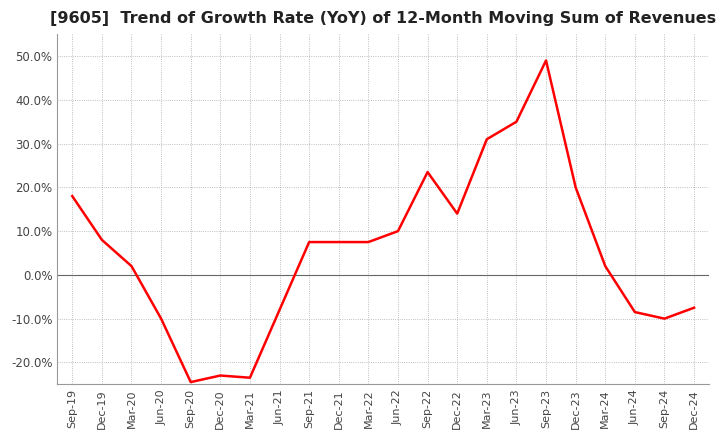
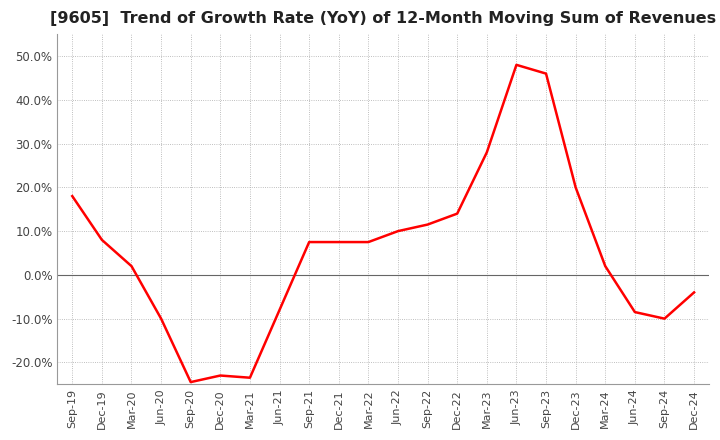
Sep-22: 23.5% -> 11.5%
Mar-23: 31.0% -> 28.0%
Jun-23: 35.0% -> 48.0%
Sep-23: 49.0% -> 46.0%
Dec-24: -7.5% -> -4.0%
